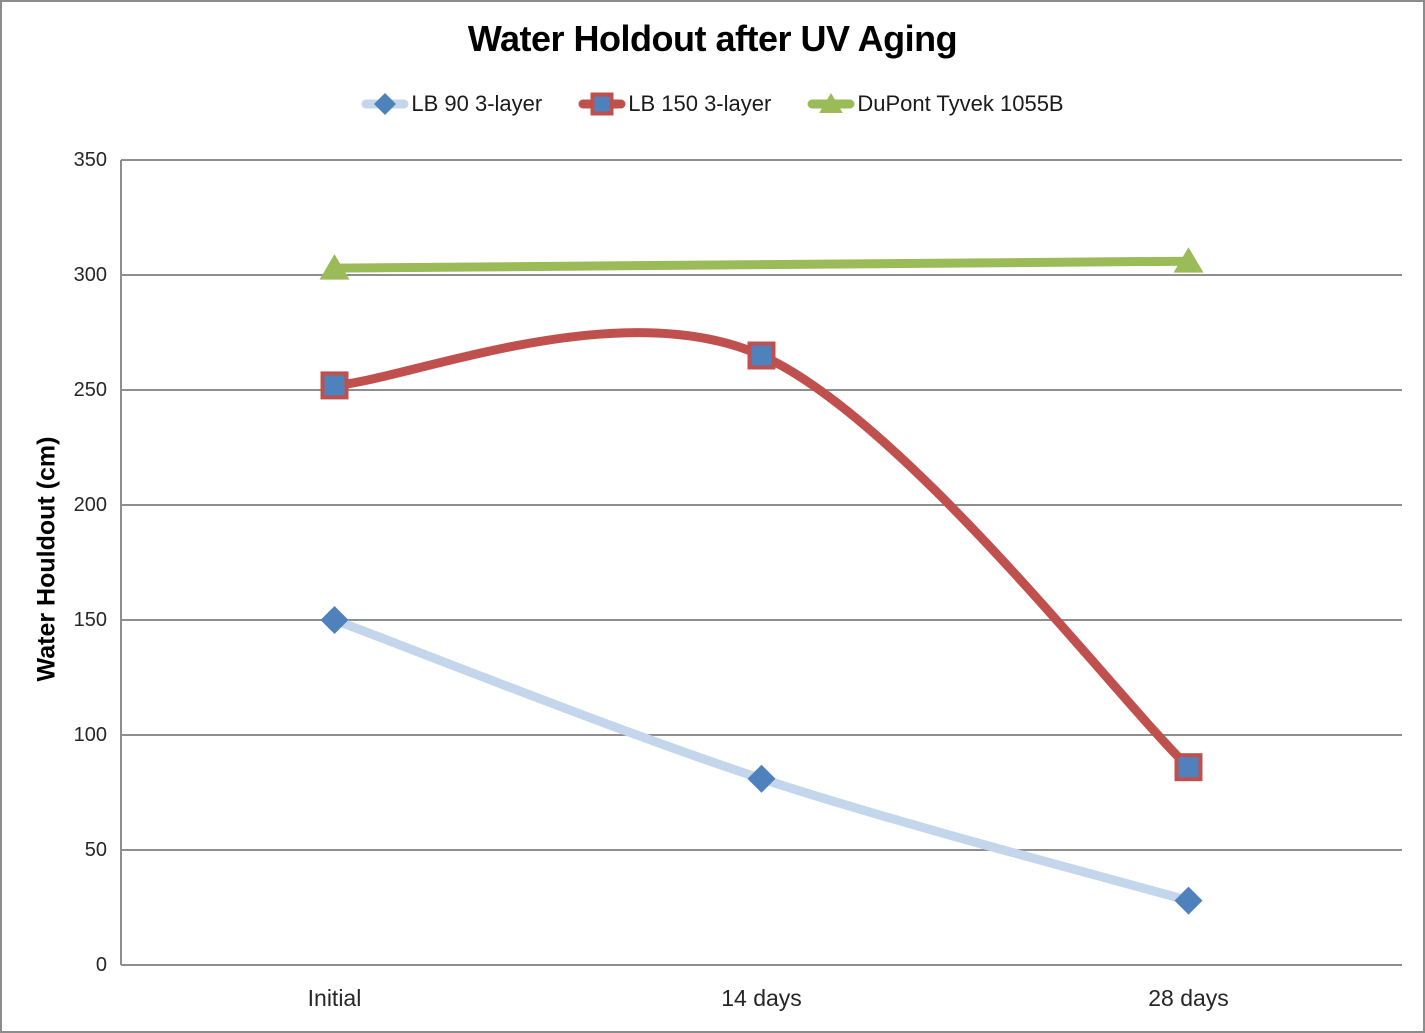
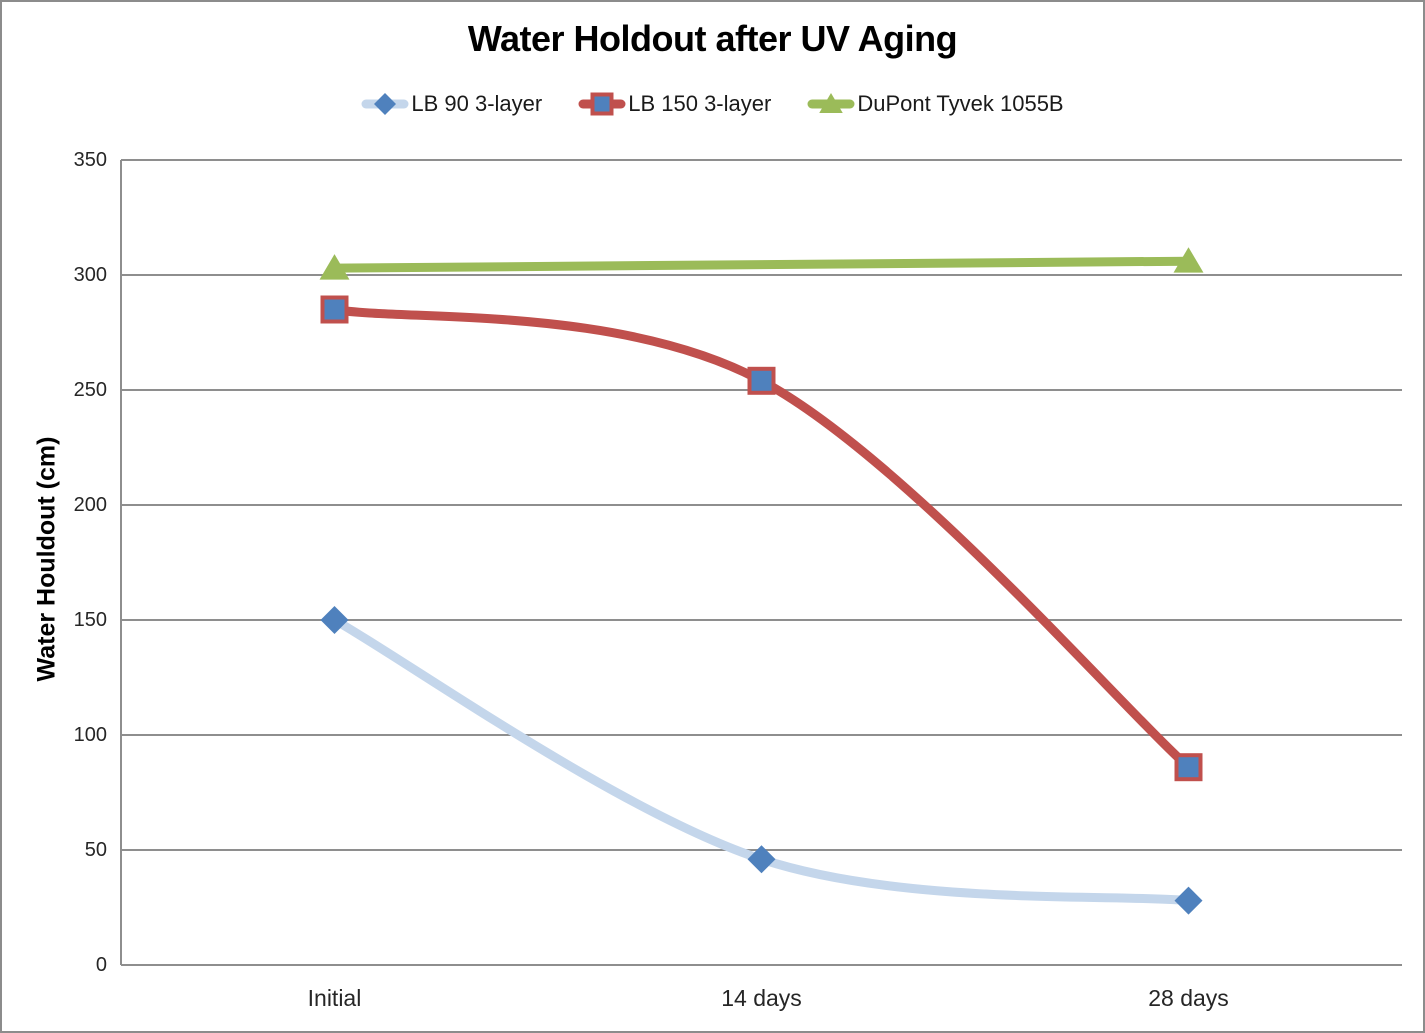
LB 150 3-layer/Initial: 252 -> 285
LB 90 3-layer/14 days: 81 -> 46
LB 150 3-layer/14 days: 265 -> 254
